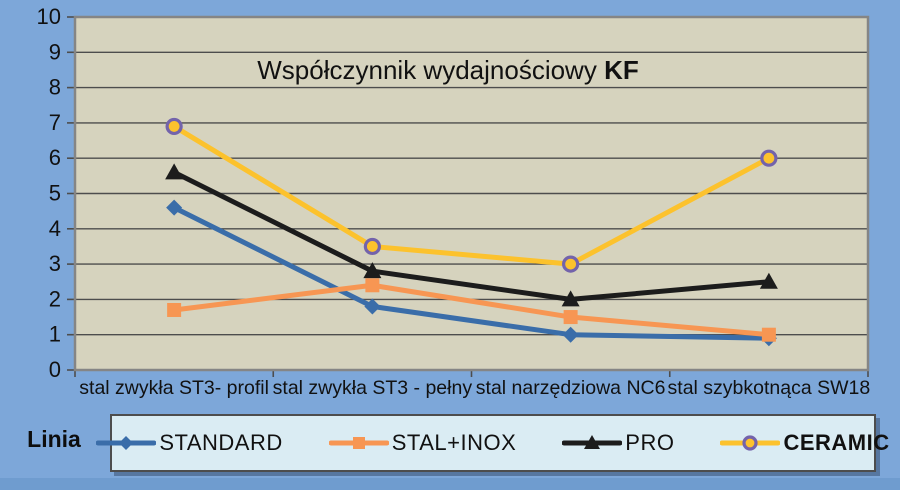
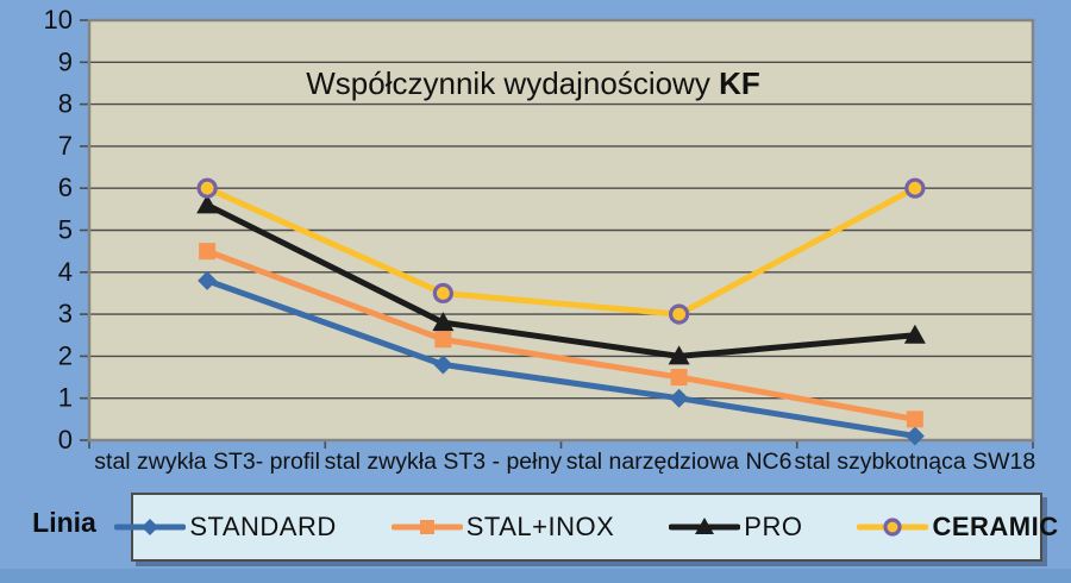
STANDARD/stal zwykła ST3- profil: 4.6 -> 3.8
STAL+INOX/stal zwykła ST3- profil: 1.7 -> 4.5
CERAMIC/stal zwykła ST3- profil: 6.9 -> 6.0
STANDARD/stal szybkotnąca SW18: 0.9 -> 0.1
STAL+INOX/stal szybkotnąca SW18: 1.0 -> 0.5
